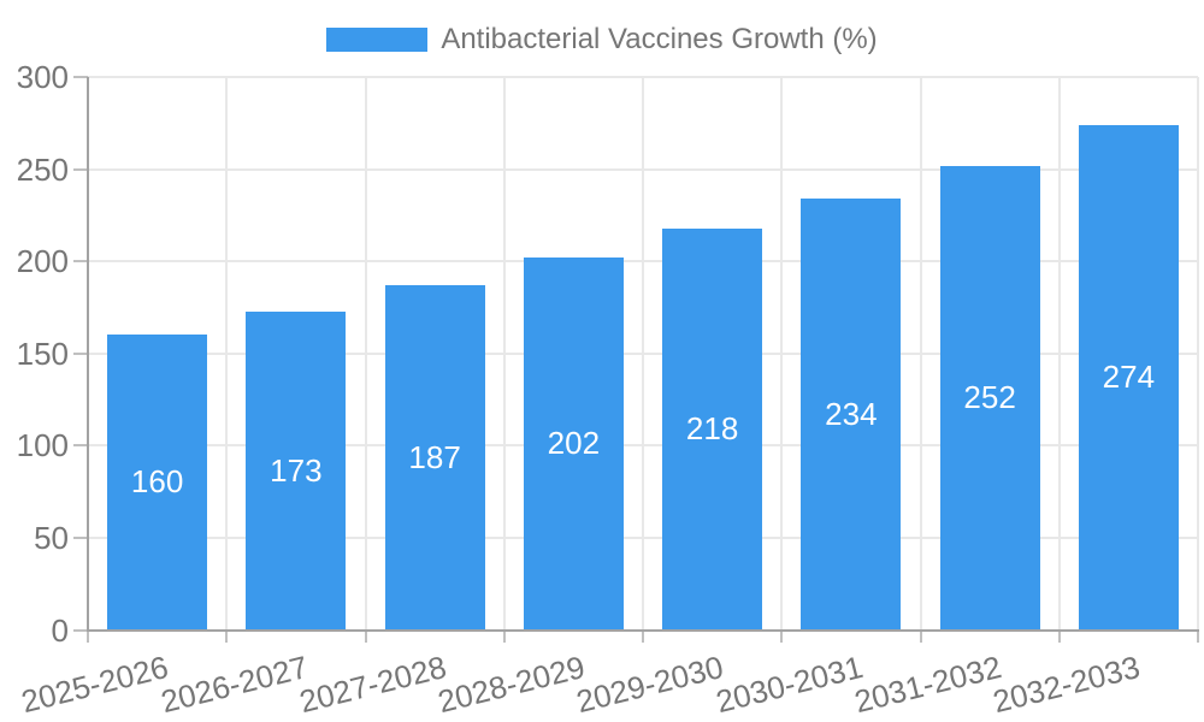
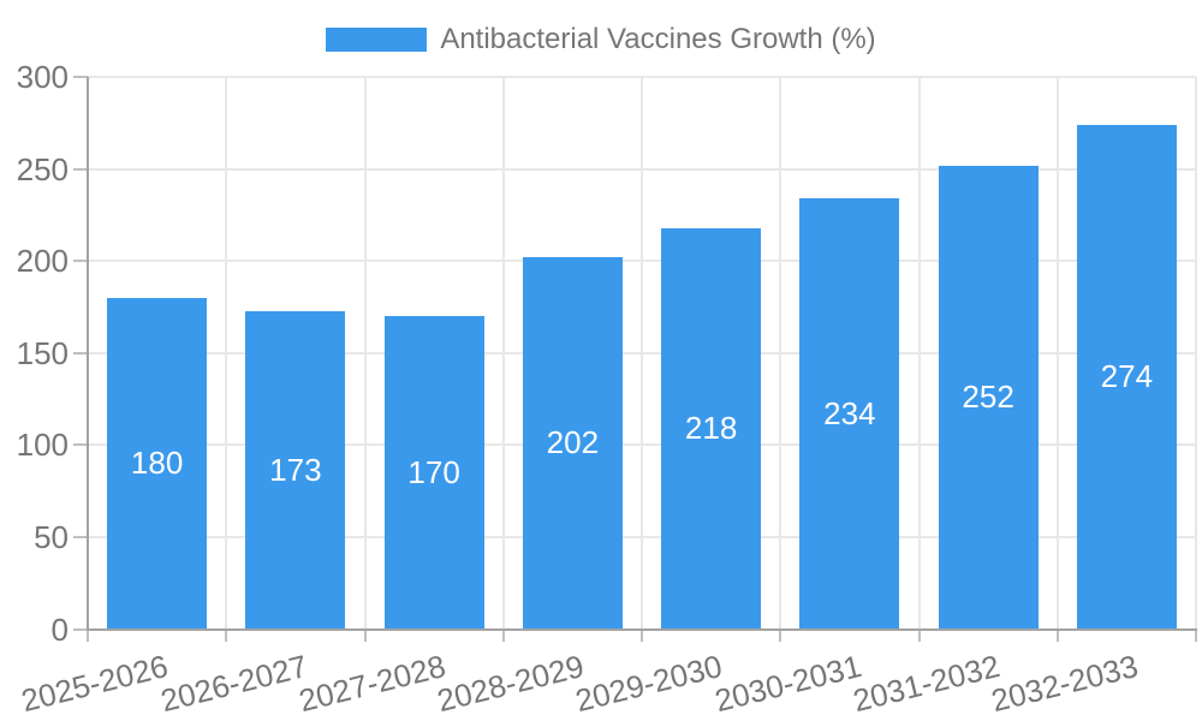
2025-2026: 160 -> 180
2027-2028: 187 -> 170
